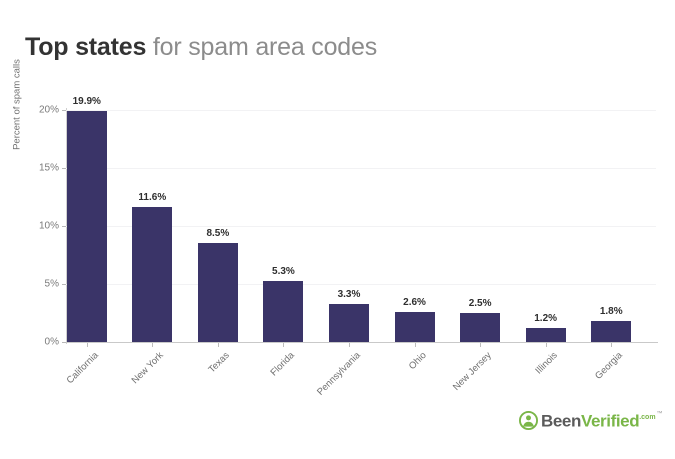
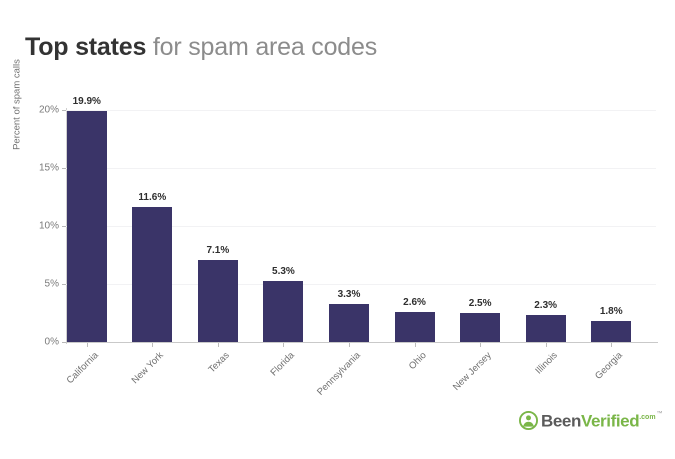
Texas: 8.5% -> 7.1%
Illinois: 1.2% -> 2.3%
